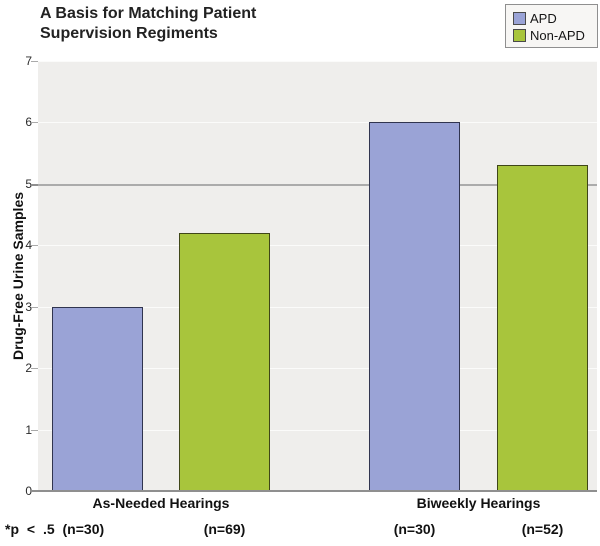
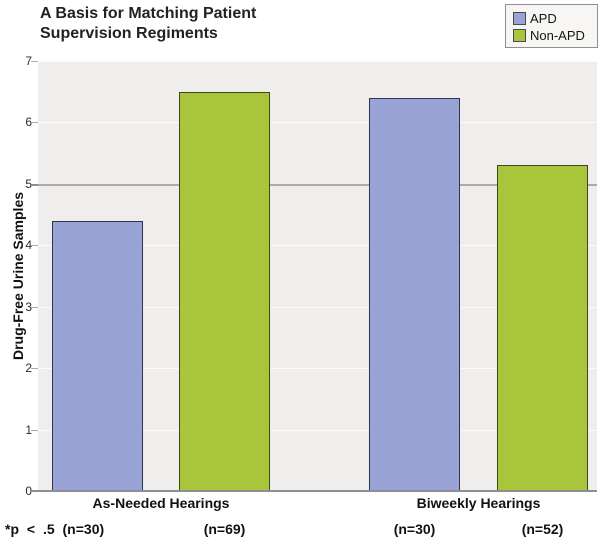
APD/As-Needed Hearings: 3.0 -> 4.4
Non-APD/As-Needed Hearings: 4.2 -> 6.5
APD/Biweekly Hearings: 6.0 -> 6.4
